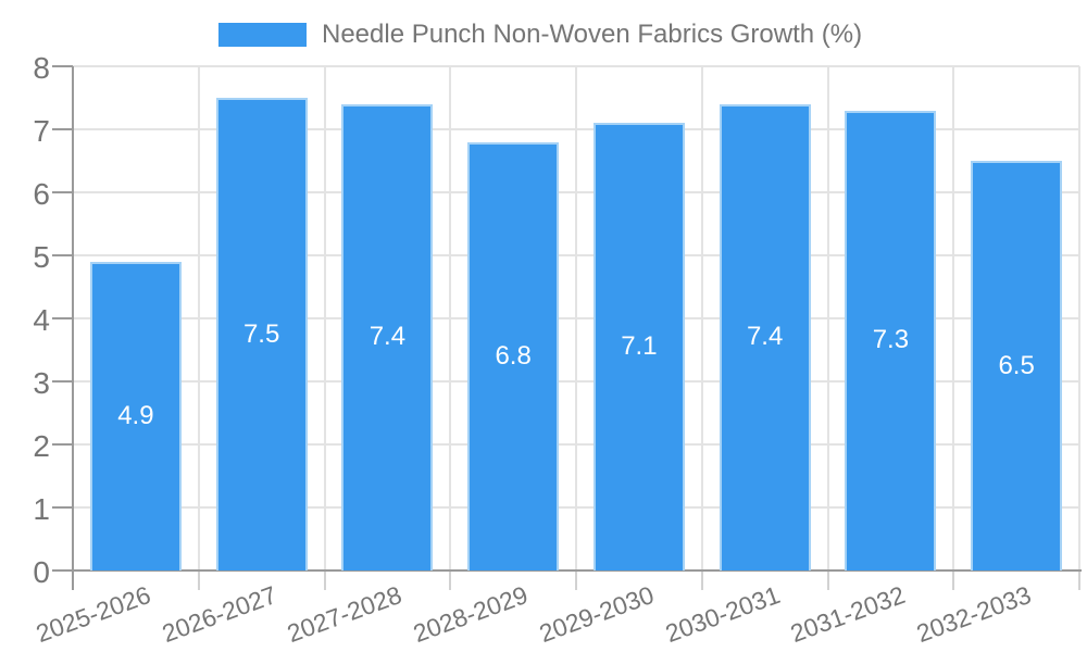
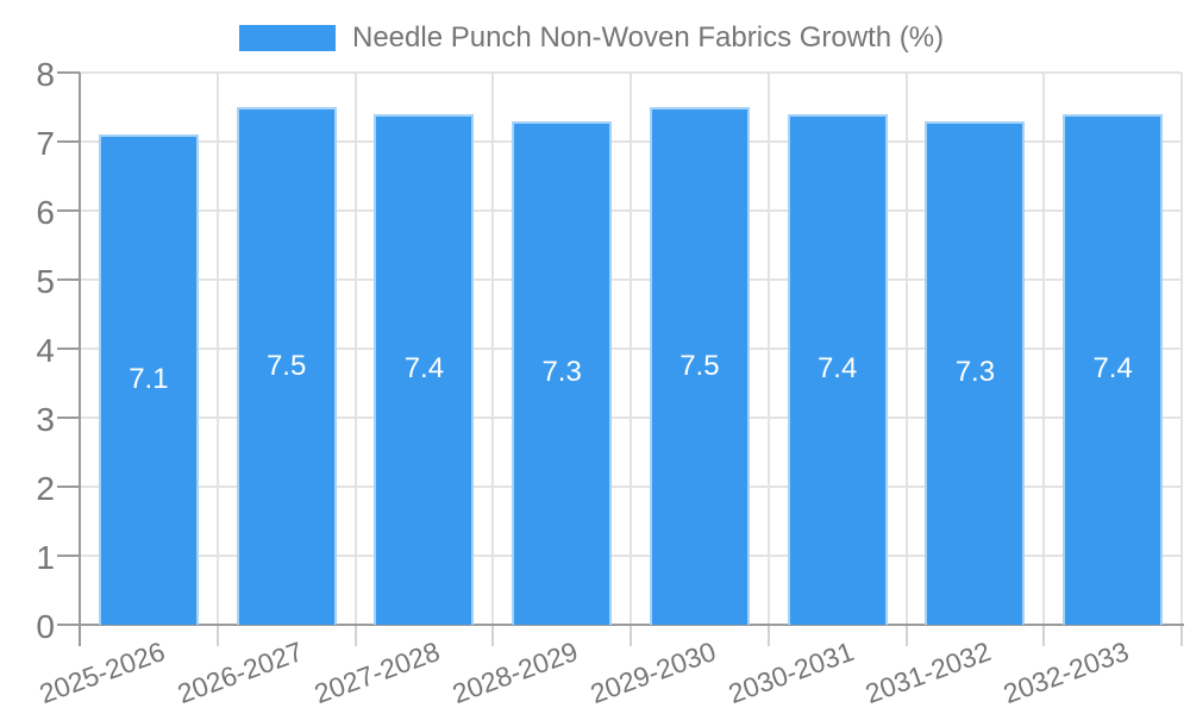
2025-2026: 4.9 -> 7.1
2028-2029: 6.8 -> 7.3
2029-2030: 7.1 -> 7.5
2032-2033: 6.5 -> 7.4
